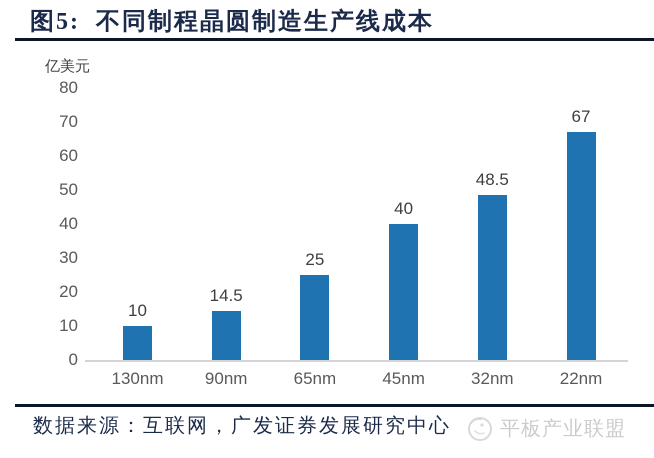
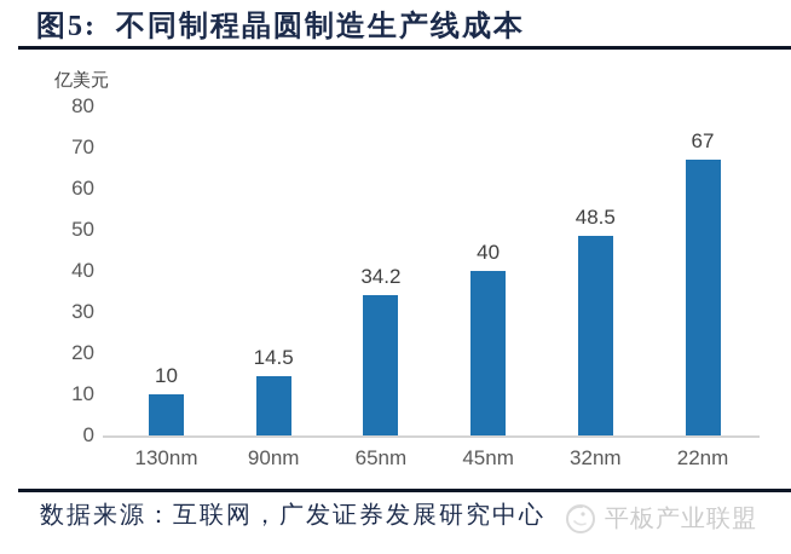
65nm: 25 -> 34.2
